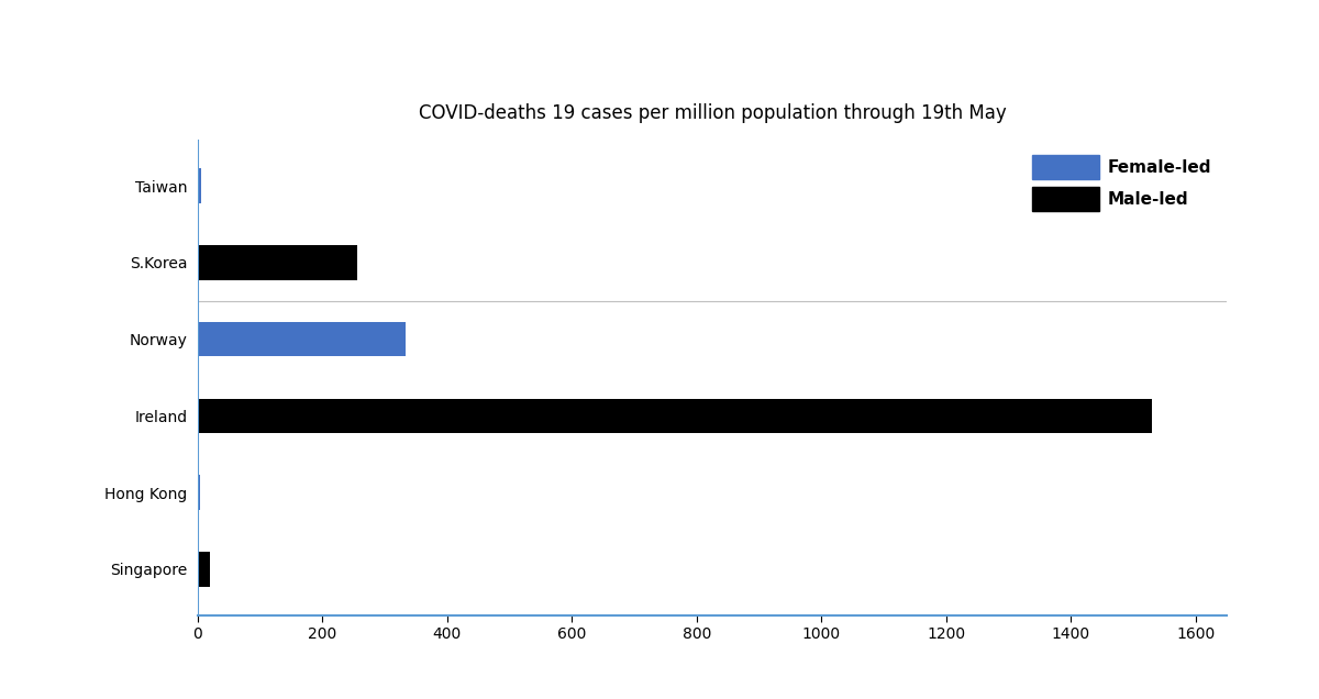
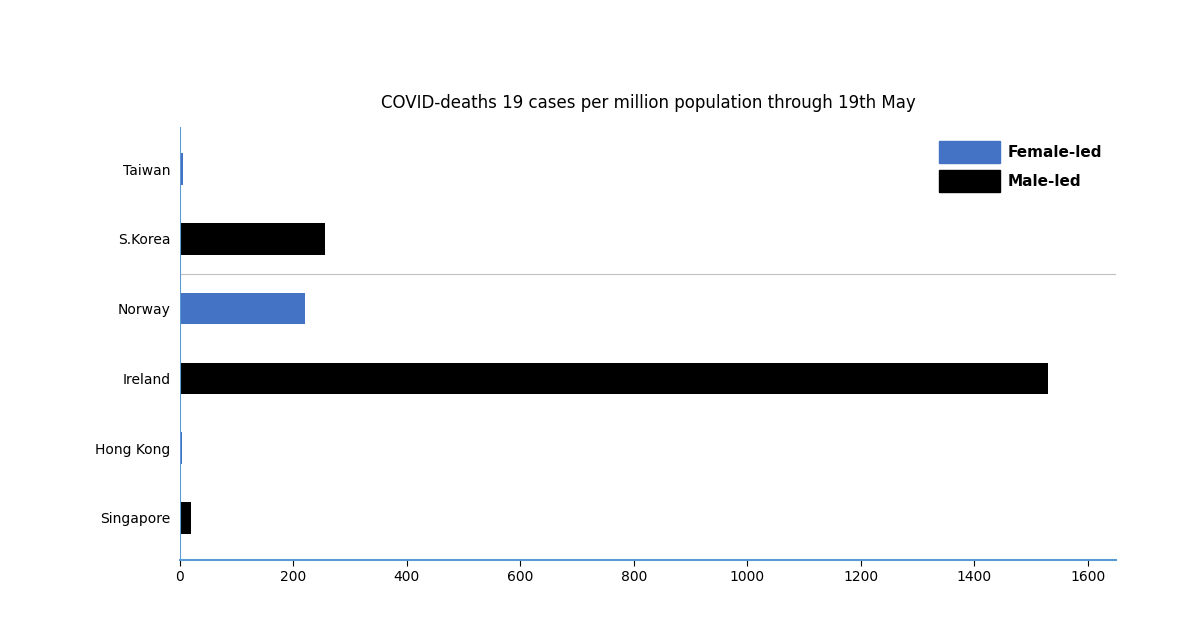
Norway: 334 -> 220
